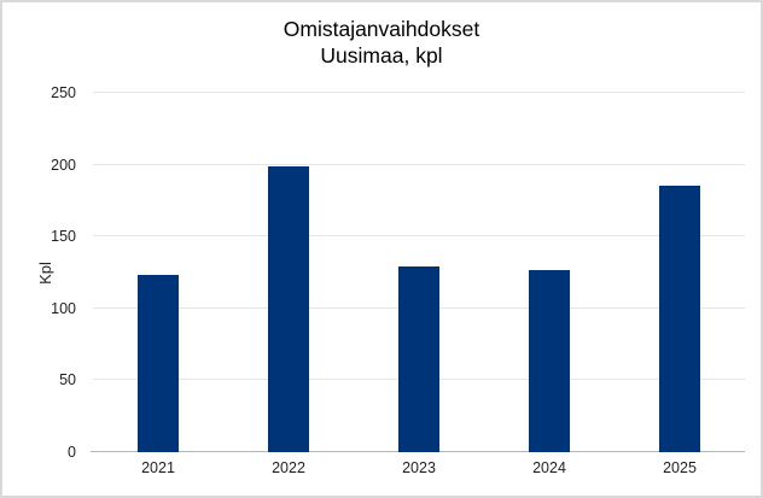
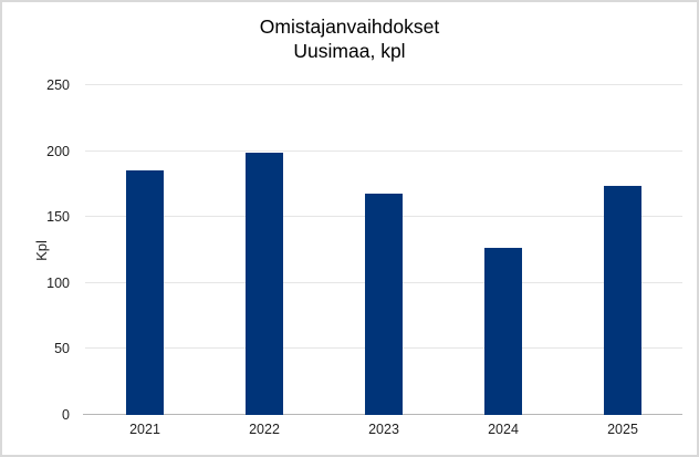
2021: 123 -> 185
2023: 129 -> 168
2025: 185 -> 174
